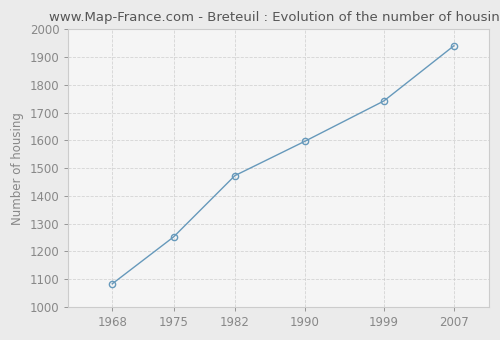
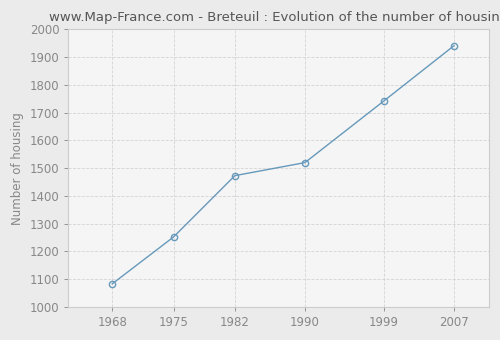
1990: 1597 -> 1520
